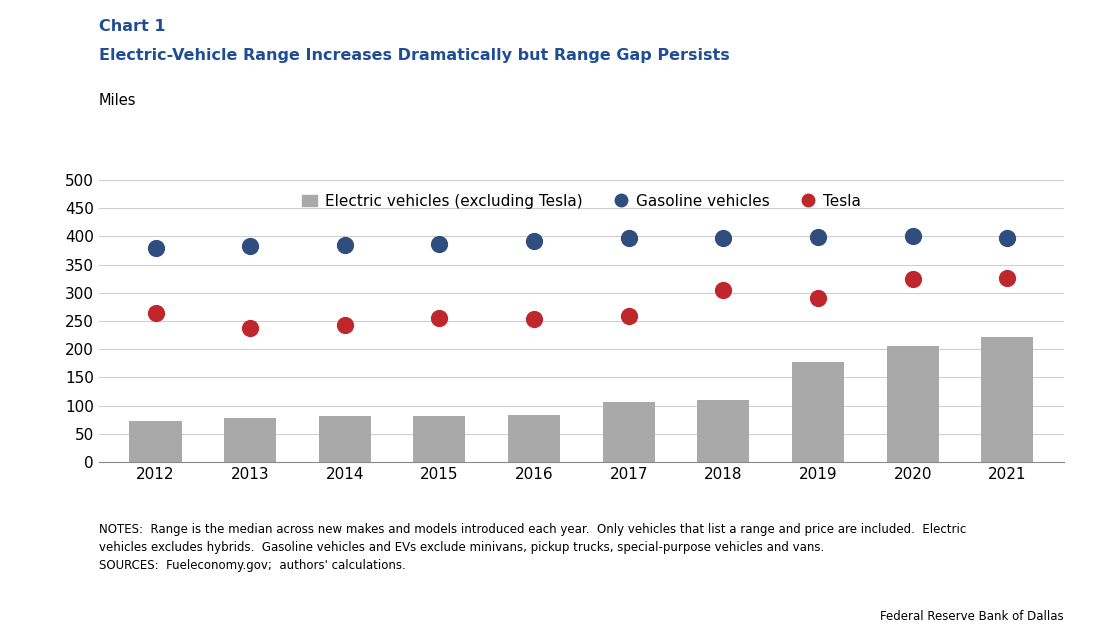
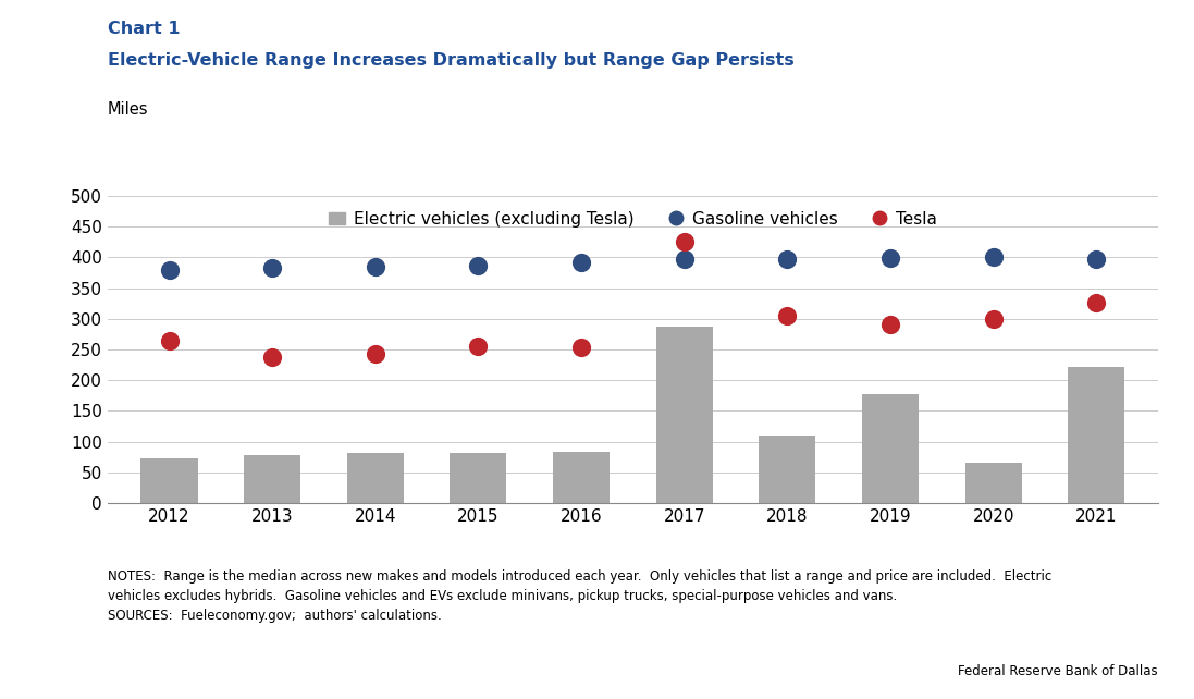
Electric vehicles (excluding Tesla)/2017: 107 -> 288
Tesla/2017: 259 -> 426
Electric vehicles (excluding Tesla)/2020: 205 -> 66
Tesla/2020: 325 -> 300
